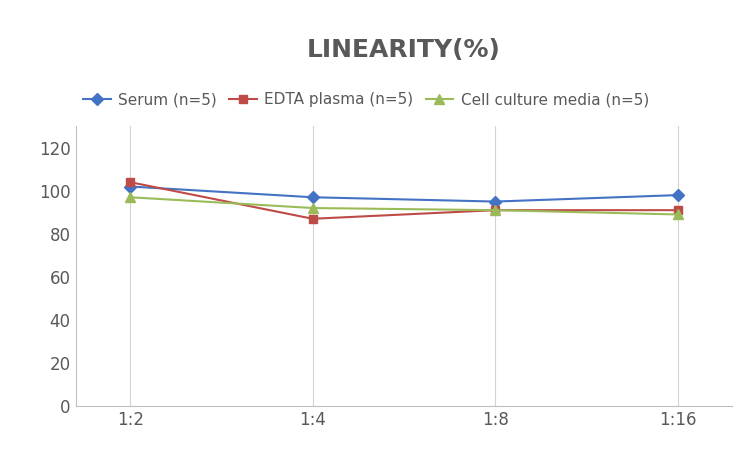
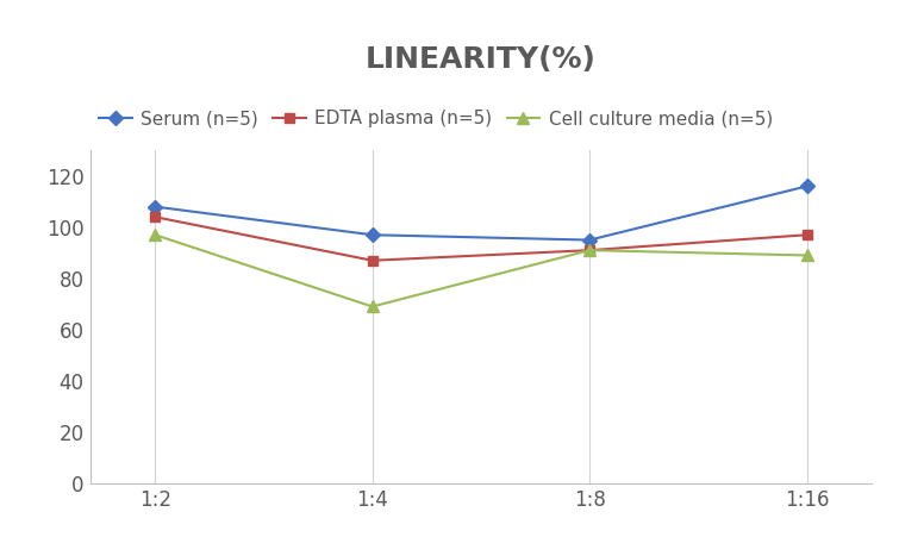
Serum (n=5)/1:2: 102 -> 108
Cell culture media (n=5)/1:4: 92 -> 69
Serum (n=5)/1:16: 98 -> 116
EDTA plasma (n=5)/1:16: 91 -> 97
